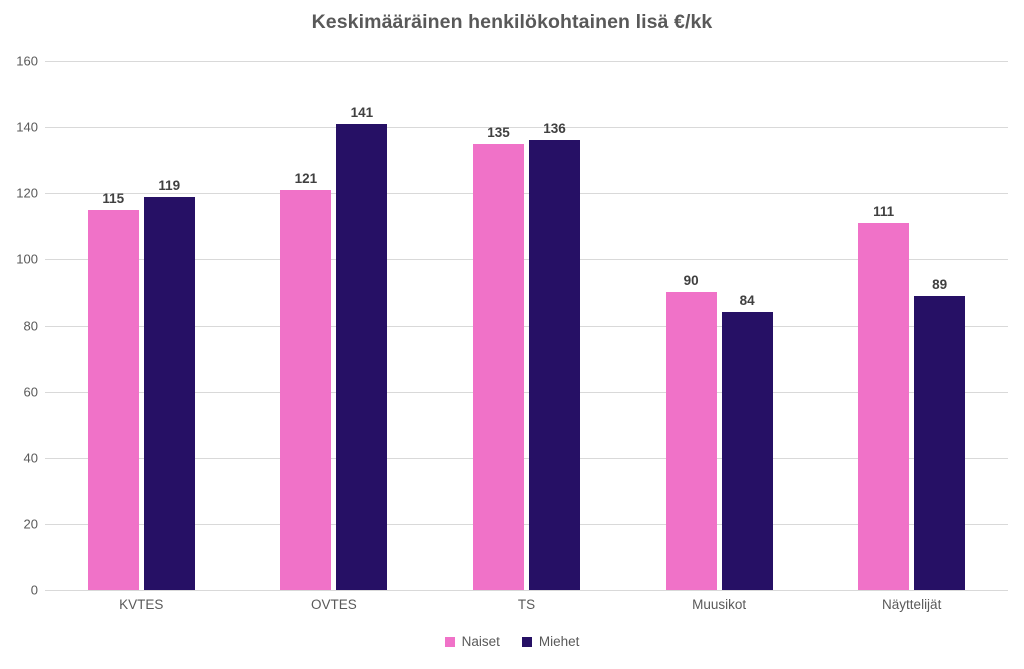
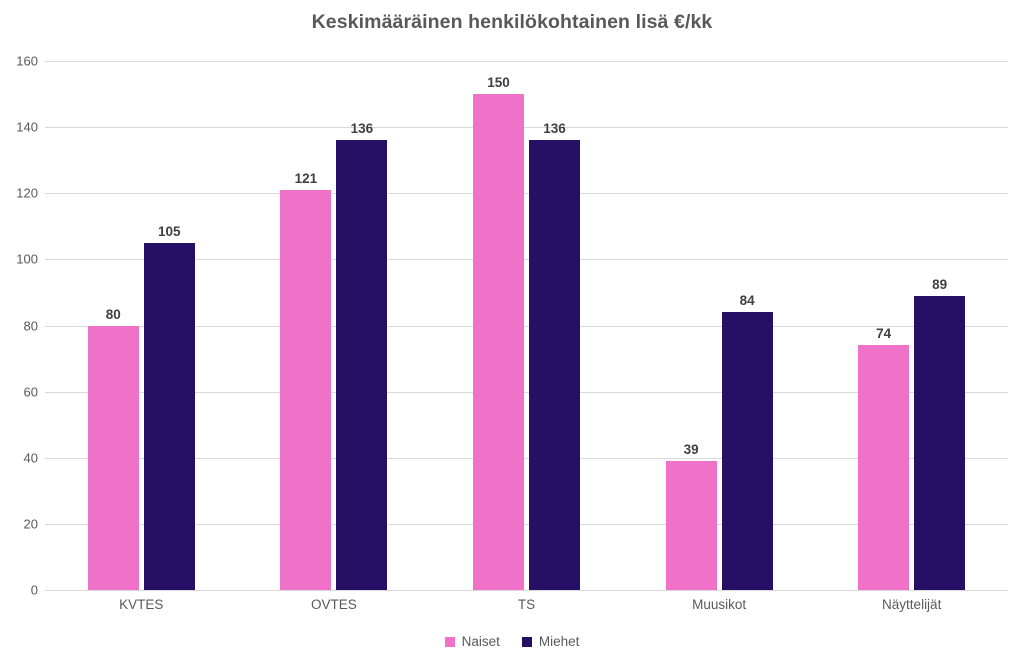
Naiset/KVTES: 115 -> 80
Miehet/KVTES: 119 -> 105
Miehet/OVTES: 141 -> 136
Naiset/TS: 135 -> 150
Naiset/Muusikot: 90 -> 39
Naiset/Näyttelijät: 111 -> 74
